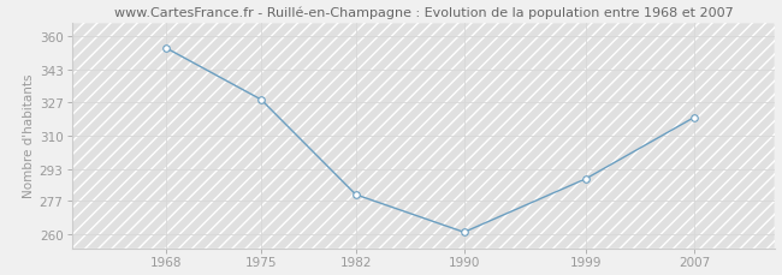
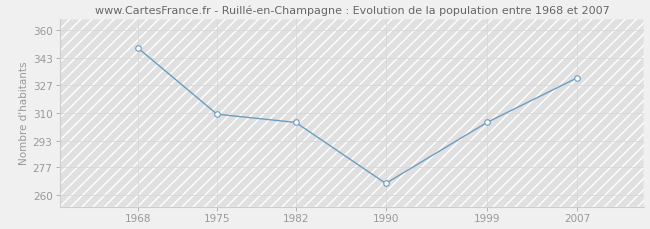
1968: 354 -> 349
1975: 328 -> 309
1982: 280 -> 304
1990: 261 -> 267
1999: 288 -> 304
2007: 319 -> 331
